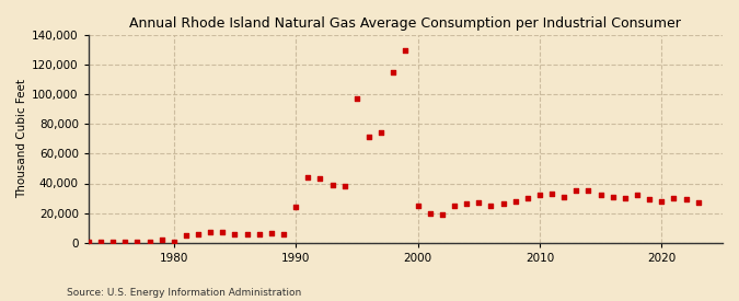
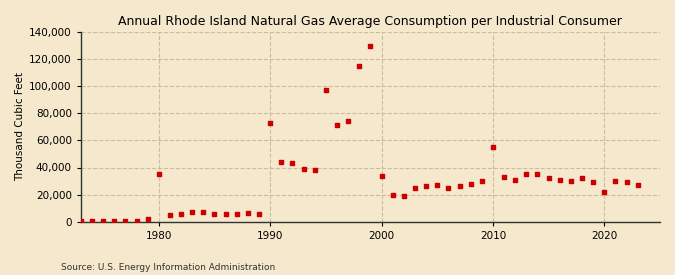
1980: 0 -> 35,000
1990: 24,000 -> 73,000
2000: 25,000 -> 34,000
2010: 32,000 -> 55,000
2020: 28,000 -> 22,000
